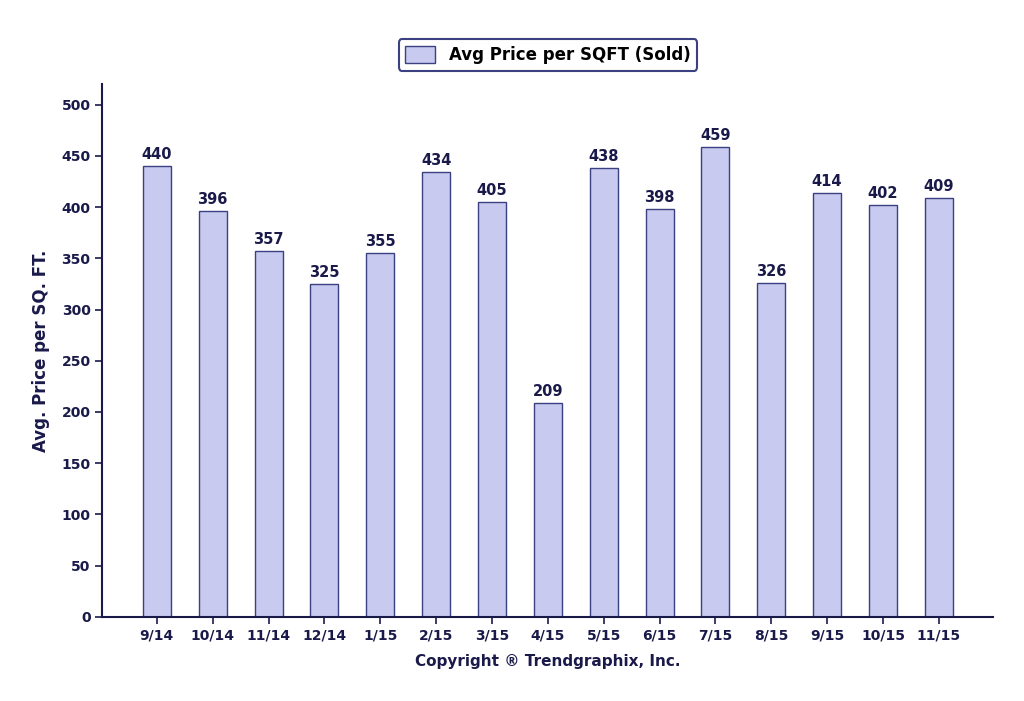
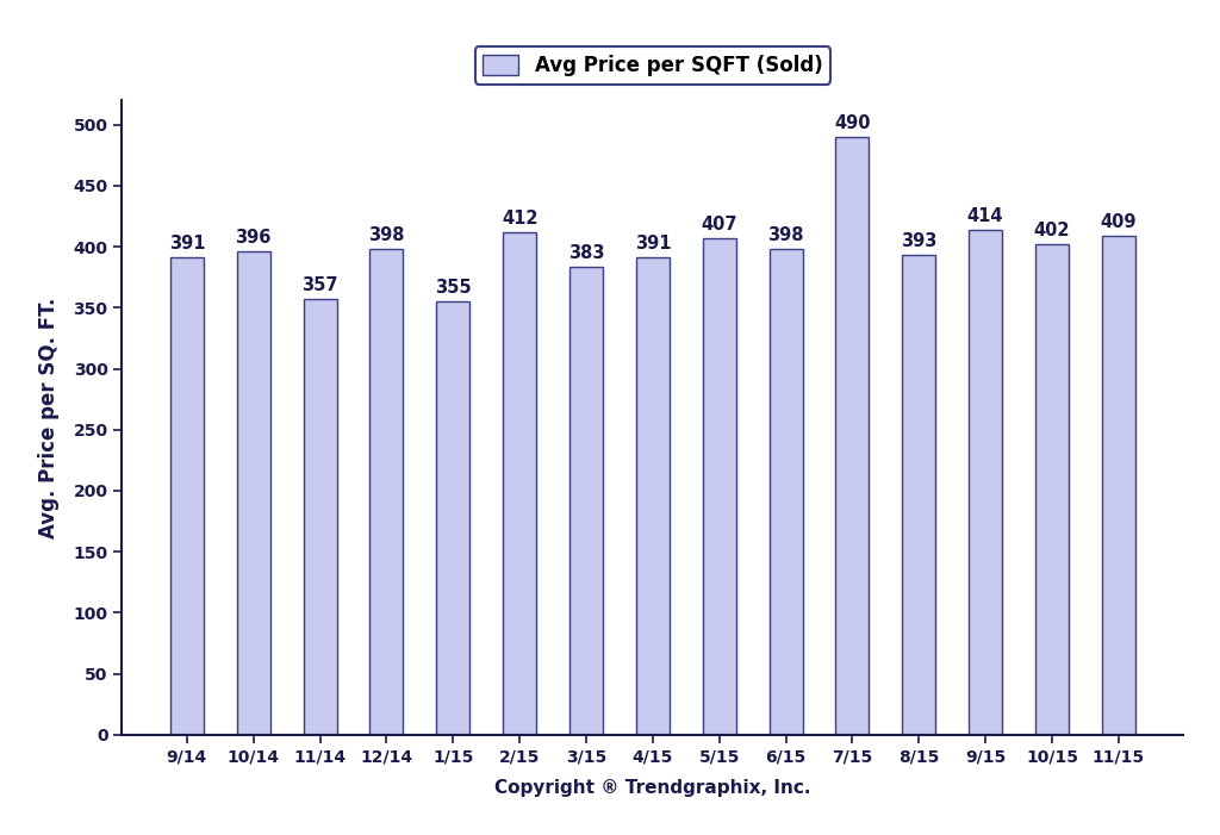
9/14: 440 -> 391
12/14: 325 -> 398
2/15: 434 -> 412
3/15: 405 -> 383
4/15: 209 -> 391
5/15: 438 -> 407
7/15: 459 -> 490
8/15: 326 -> 393
